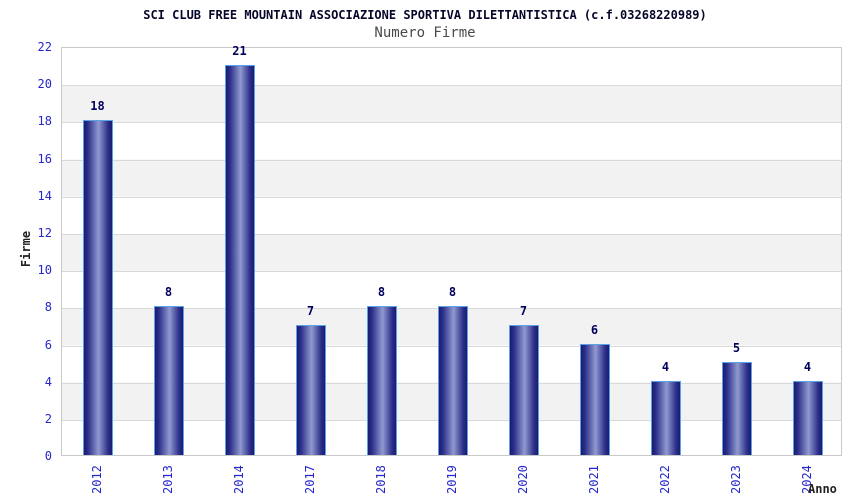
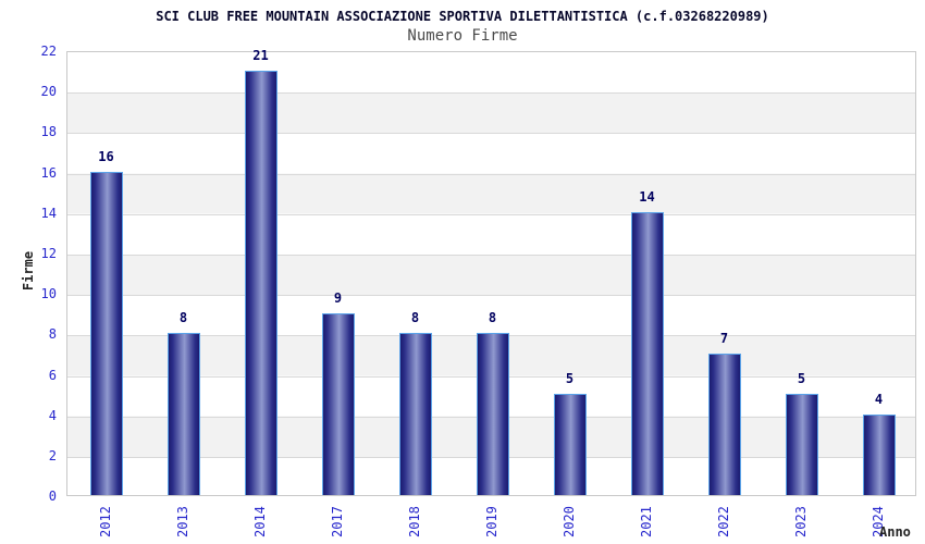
2012: 18 -> 16
2017: 7 -> 9
2020: 7 -> 5
2021: 6 -> 14
2022: 4 -> 7
